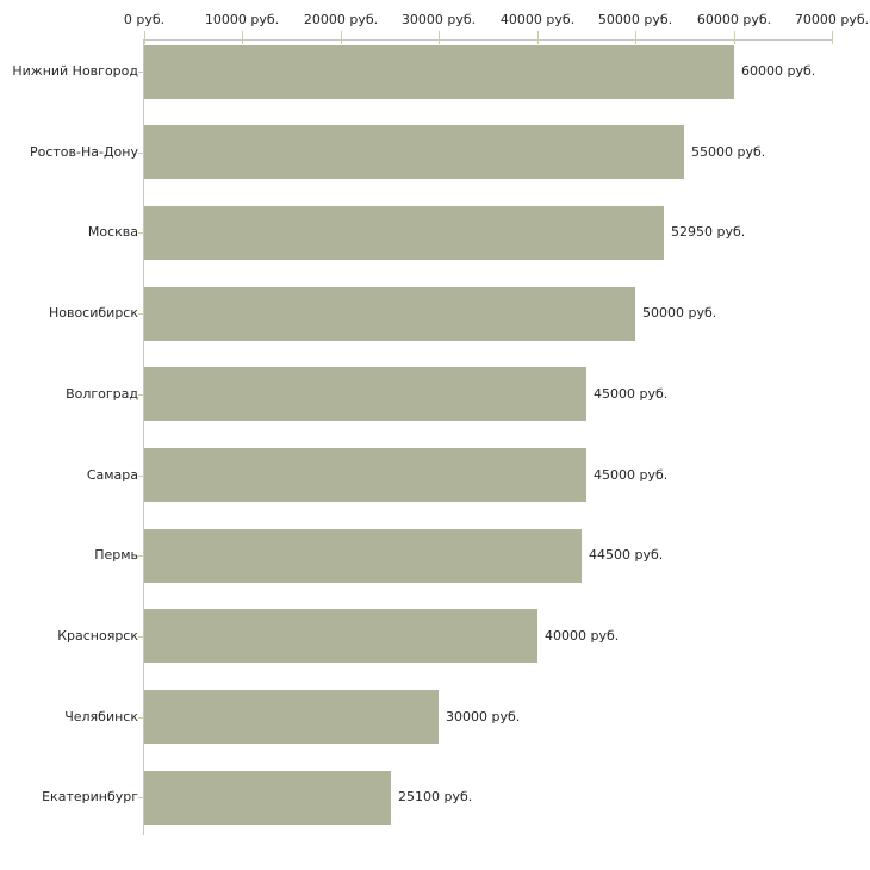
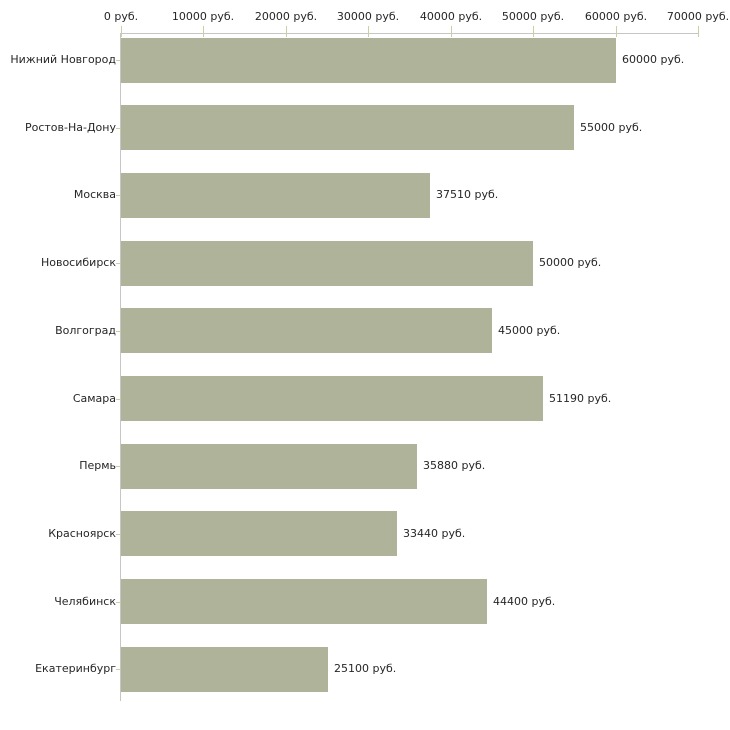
Москва: 52950 -> 37510
Самара: 45000 -> 51190
Пермь: 44500 -> 35880
Красноярск: 40000 -> 33440
Челябинск: 30000 -> 44400
